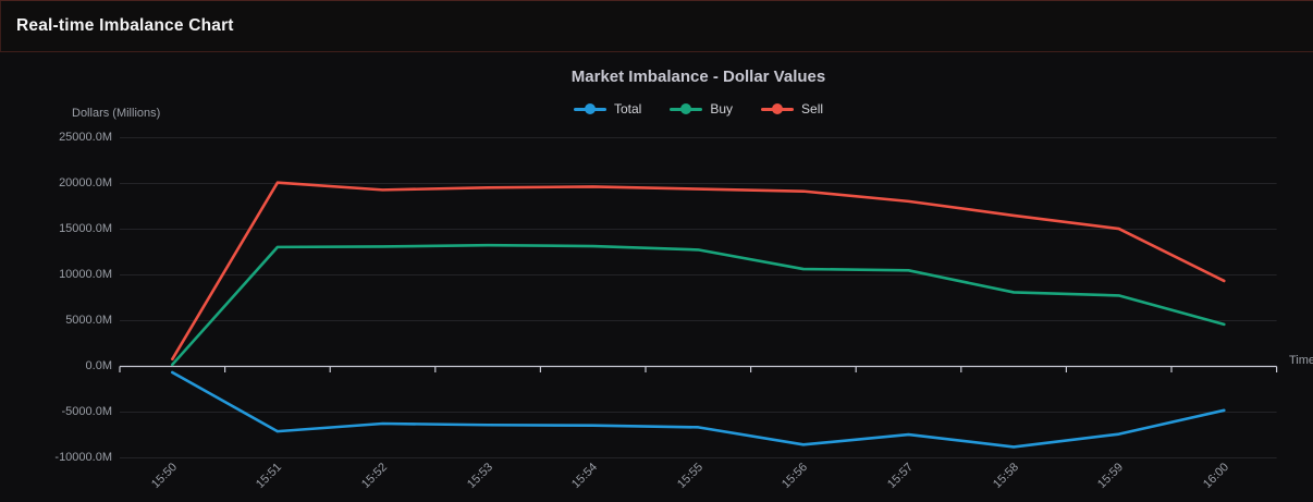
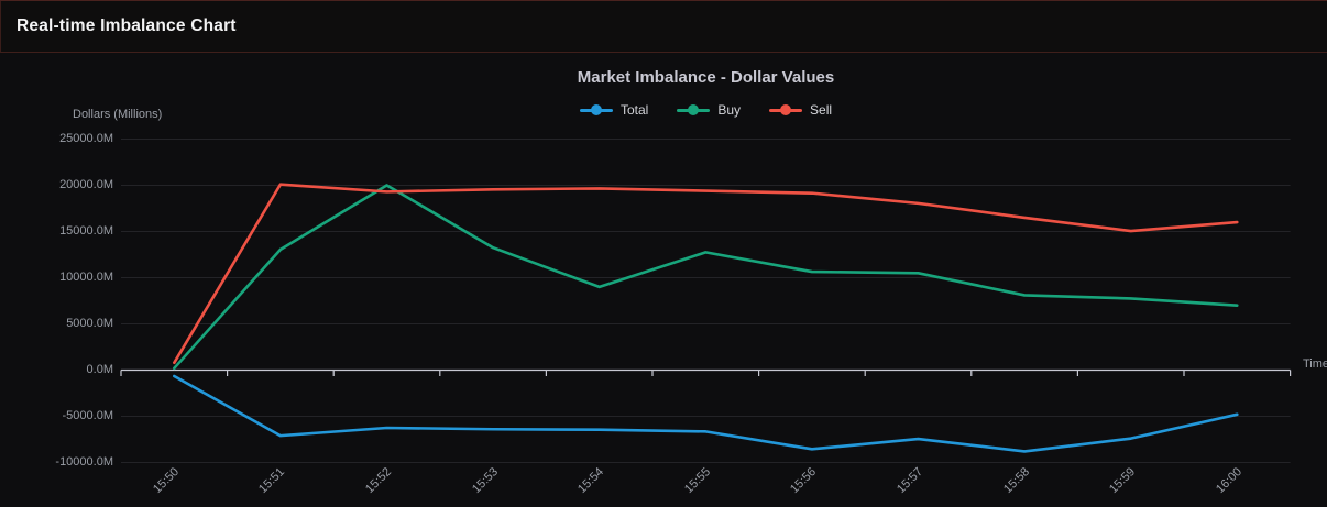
Buy/15:52: 13000M -> 20000M
Buy/15:54: 13000M -> 9000M
Buy/16:00: 5000M -> 7000M
Sell/16:00: 9000M -> 16000M
